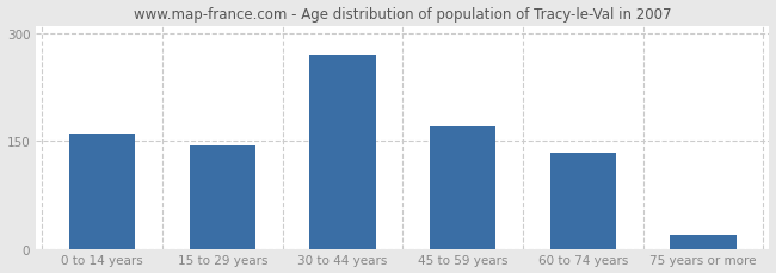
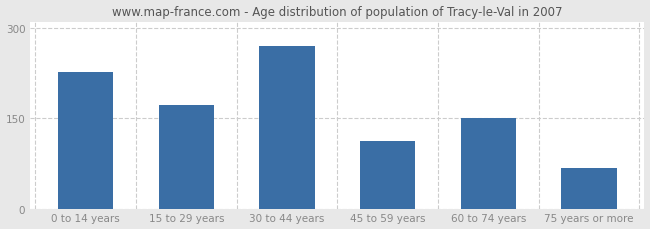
0 to 14 years: 160 -> 226
15 to 29 years: 143 -> 172
45 to 59 years: 170 -> 112
60 to 74 years: 133 -> 150
75 years or more: 20 -> 68
